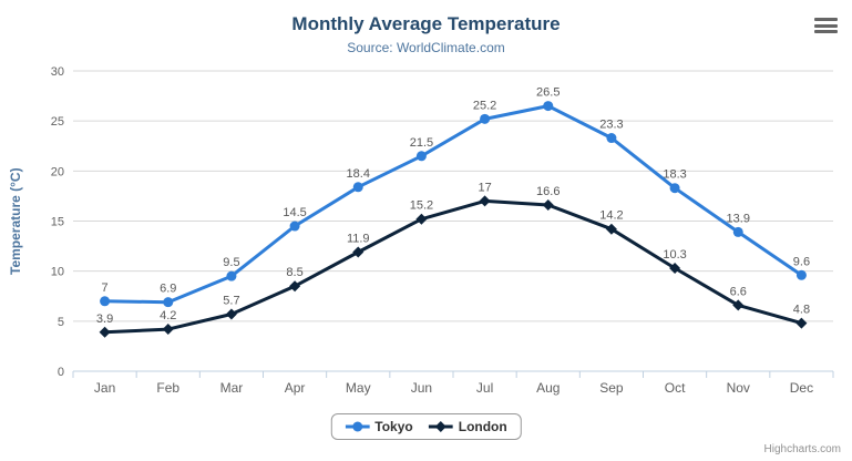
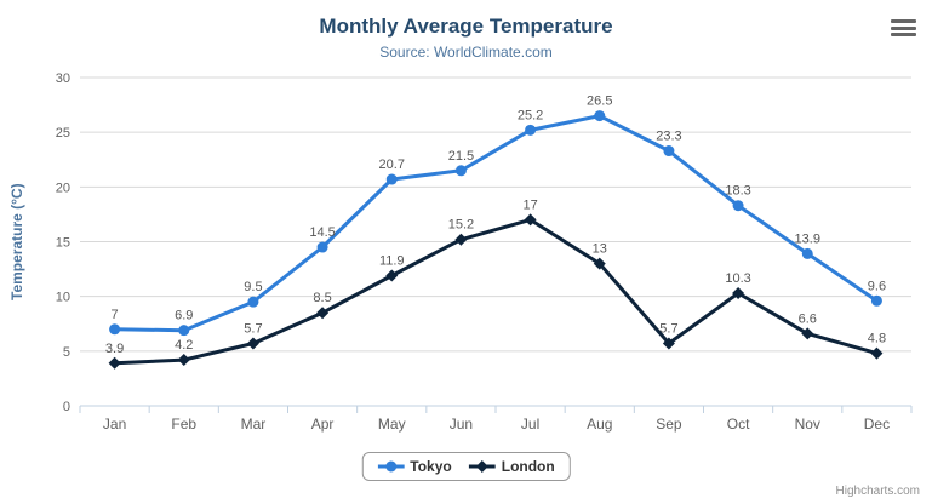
Tokyo/May: 18.4 -> 20.7
London/Aug: 16.6 -> 13
London/Sep: 14.2 -> 5.7
